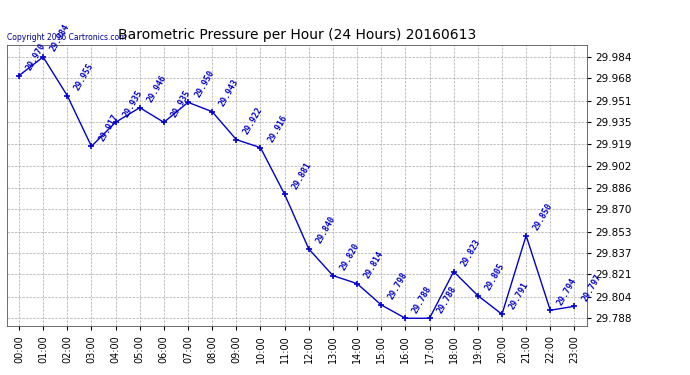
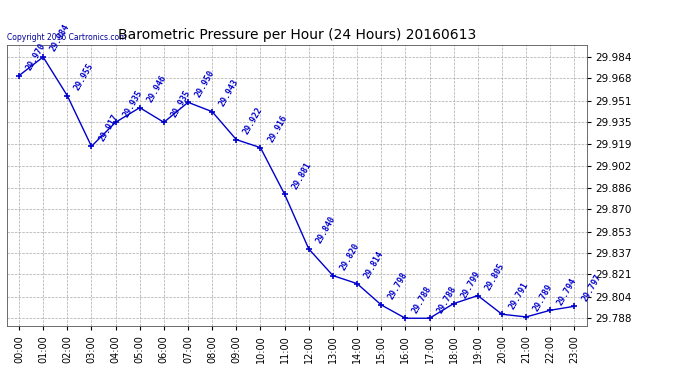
18:00: 29.823 -> 29.799
21:00: 29.850 -> 29.789
